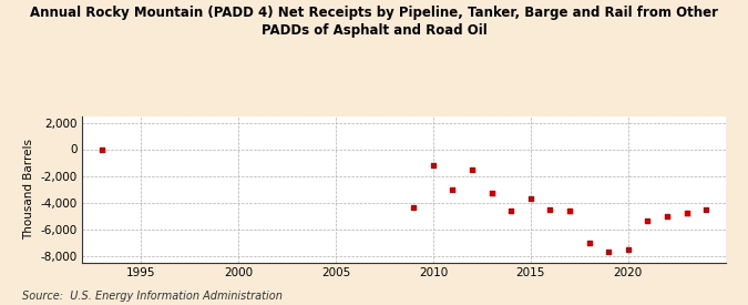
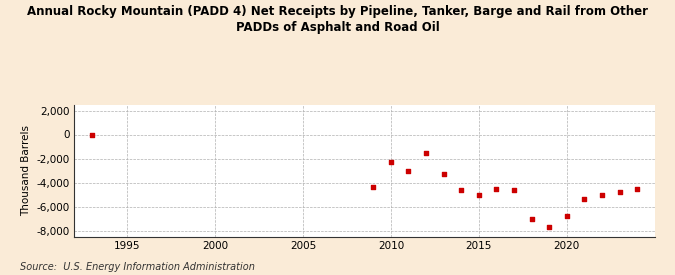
2010: -1,200 -> -2,300
2015: -3,700 -> -5,000
2020: -7,500 -> -6,800
